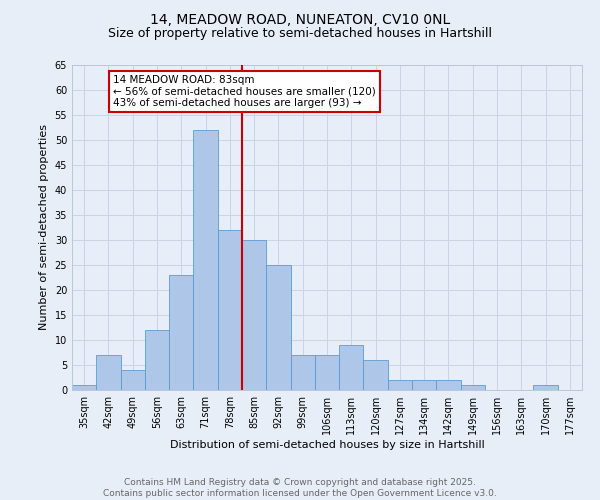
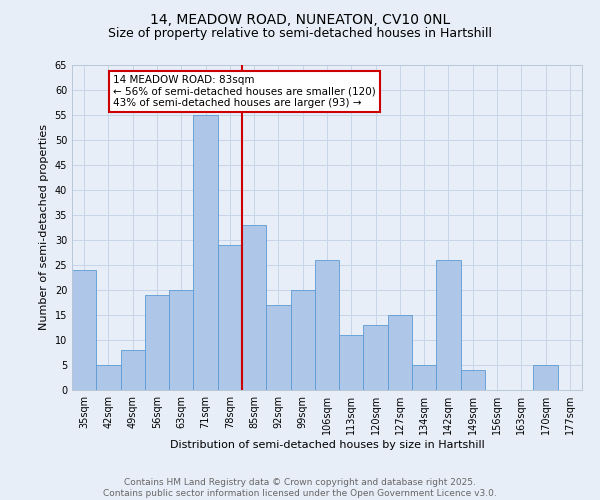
35sqm: 1 -> 24
42sqm: 7 -> 5
49sqm: 4 -> 8
56sqm: 12 -> 19
63sqm: 23 -> 20
71sqm: 52 -> 55
78sqm: 32 -> 29
85sqm: 30 -> 33
92sqm: 25 -> 17
99sqm: 7 -> 20
106sqm: 7 -> 26
113sqm: 9 -> 11
120sqm: 6 -> 13
127sqm: 2 -> 15
134sqm: 2 -> 5
142sqm: 2 -> 26
149sqm: 1 -> 4
170sqm: 1 -> 5
